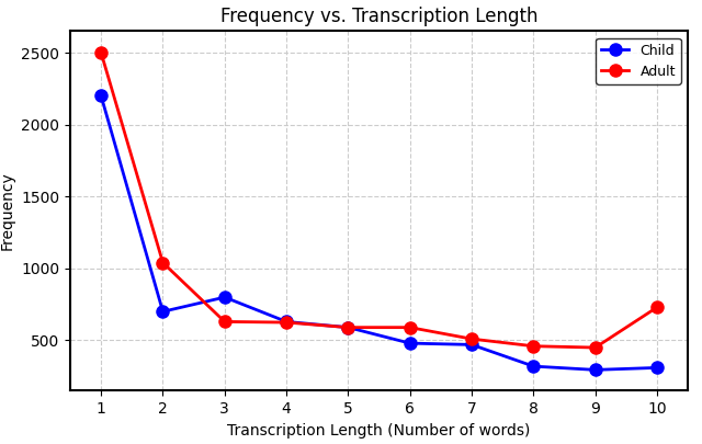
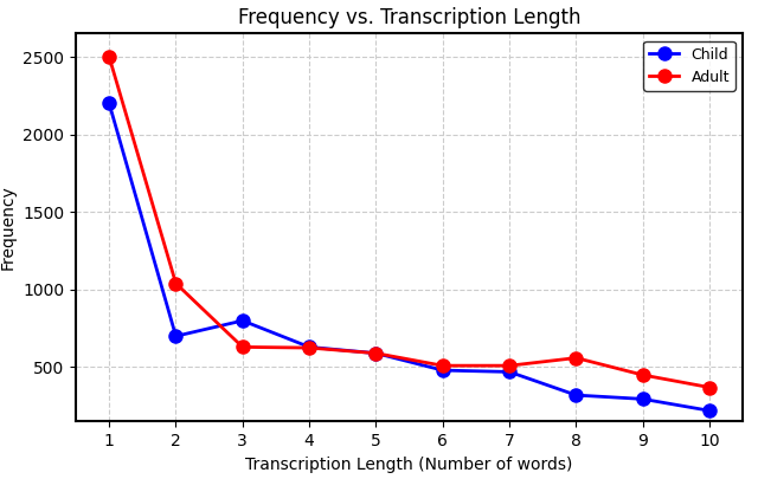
Adult/6: 590 -> 510
Adult/8: 460 -> 560
Child/10: 310 -> 220
Adult/10: 730 -> 370
